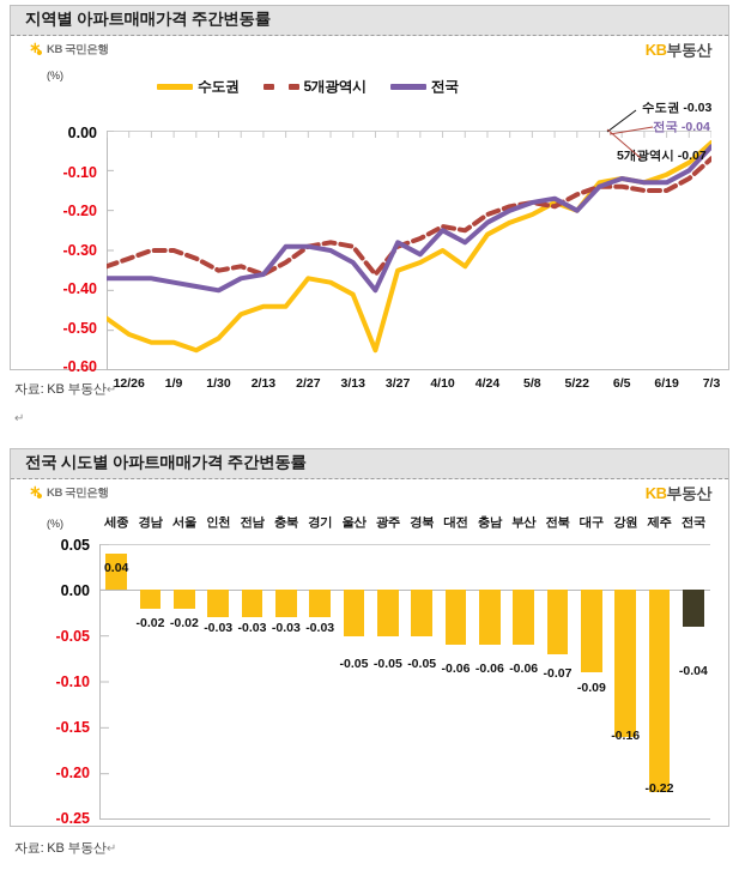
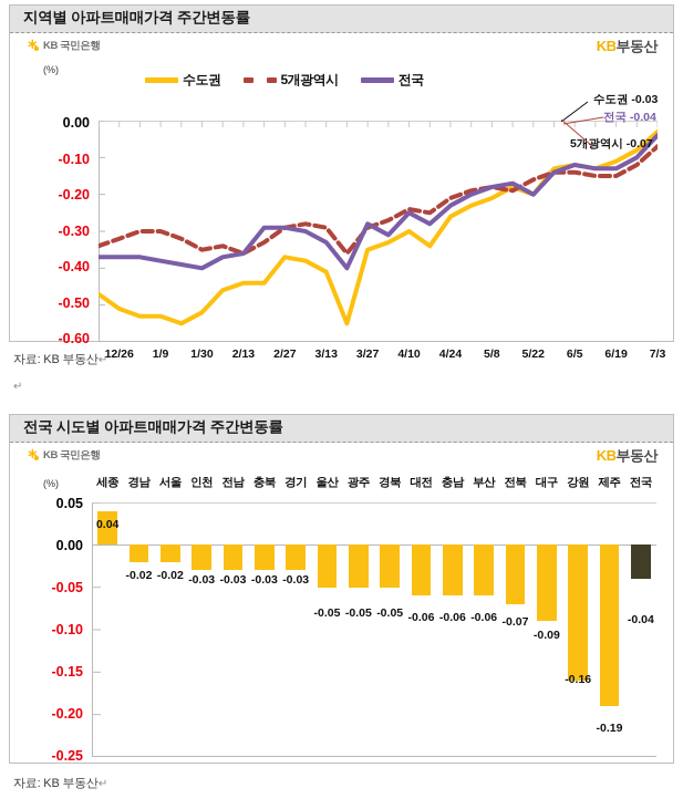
전국 시도별 아파트매매가격 주간변동률/제주: -0.22 -> -0.19
